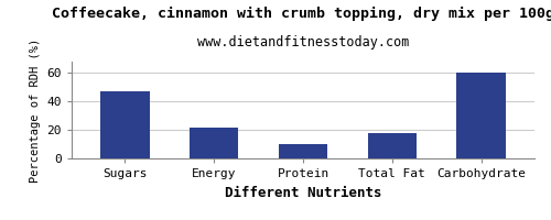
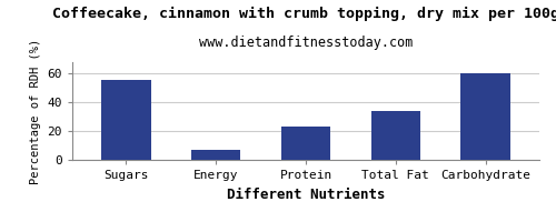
Sugars: 47 -> 56
Energy: 22 -> 7
Protein: 10 -> 23
Total Fat: 18 -> 34
